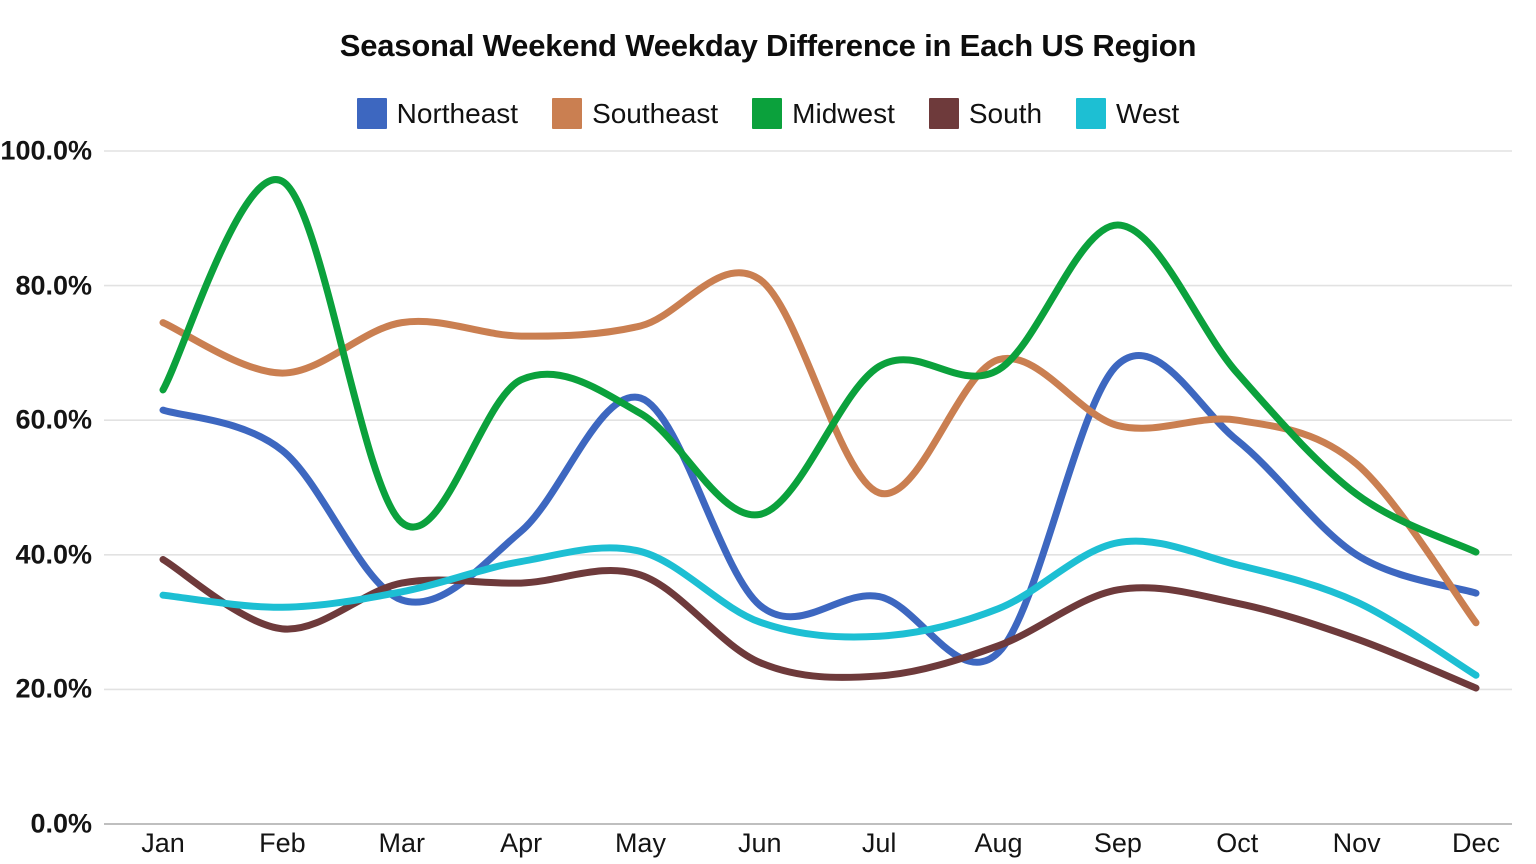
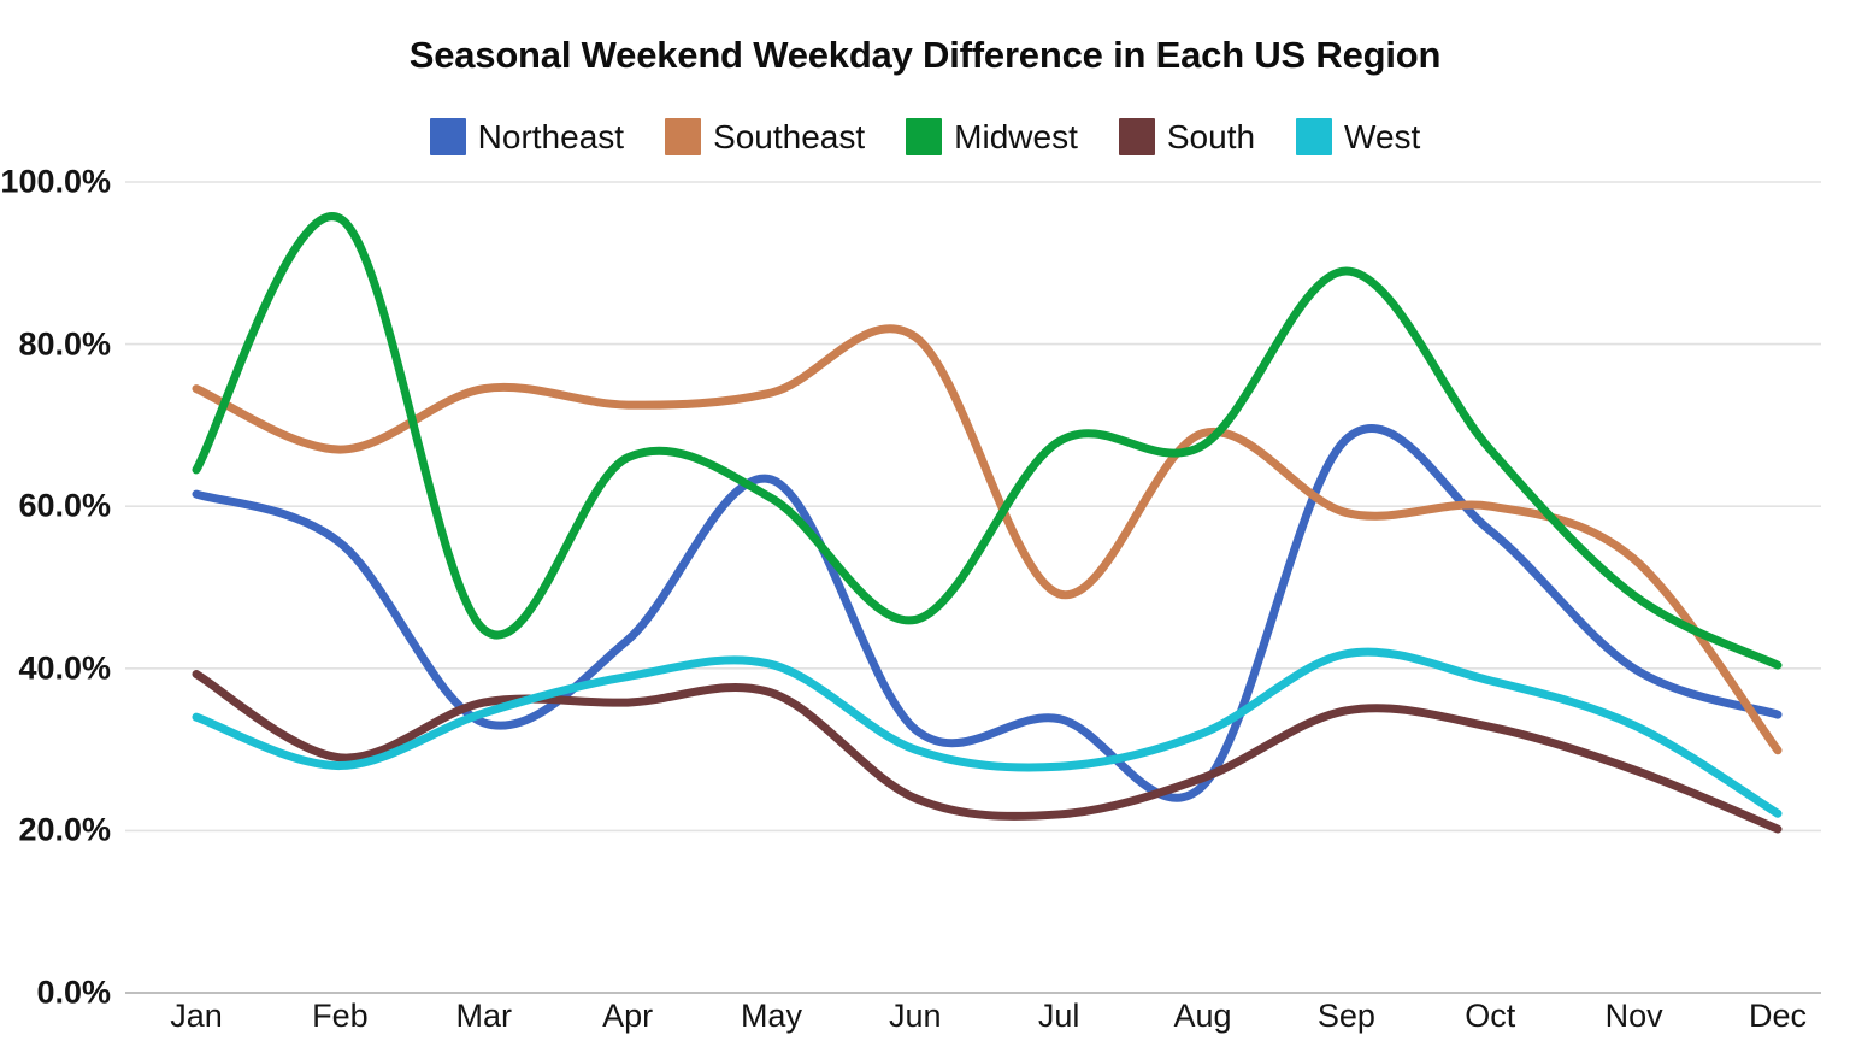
West/Feb: 32% -> 28%
